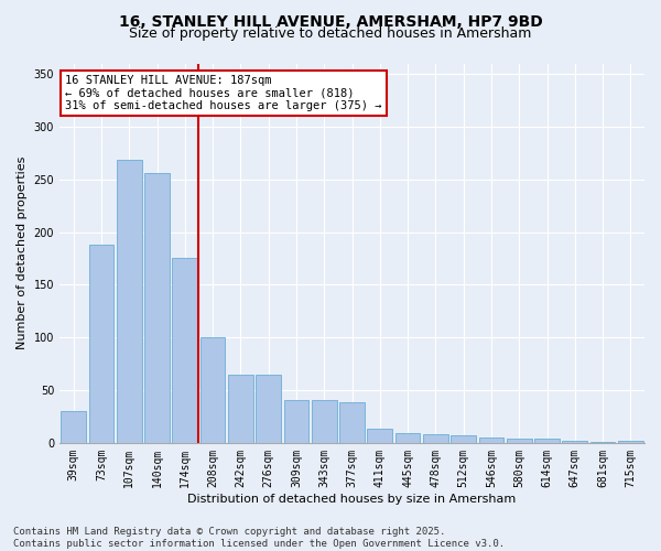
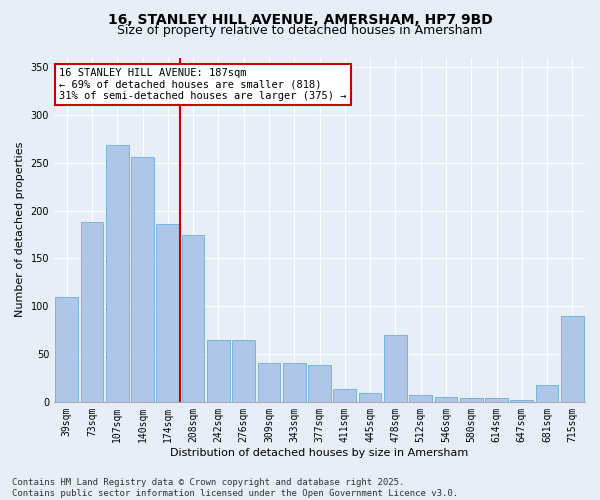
39sqm: 30 -> 110
174sqm: 175 -> 186
208sqm: 100 -> 174
478sqm: 8 -> 70
681sqm: 1 -> 18
715sqm: 2 -> 90
